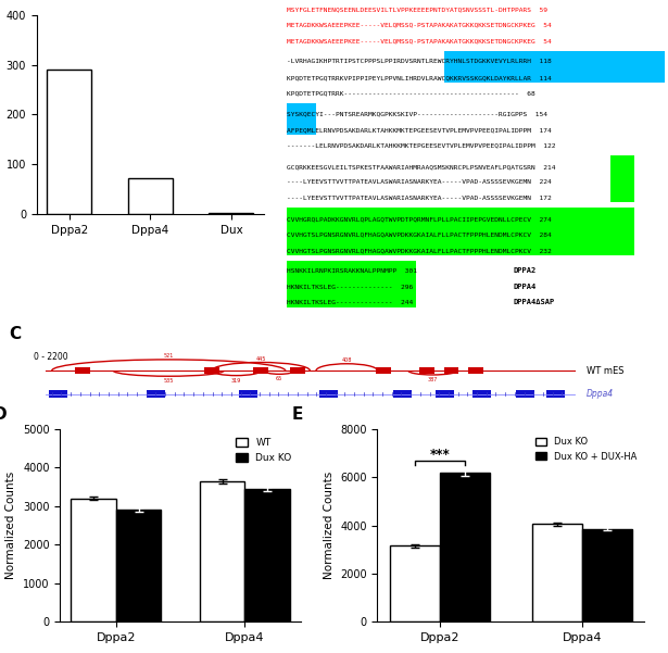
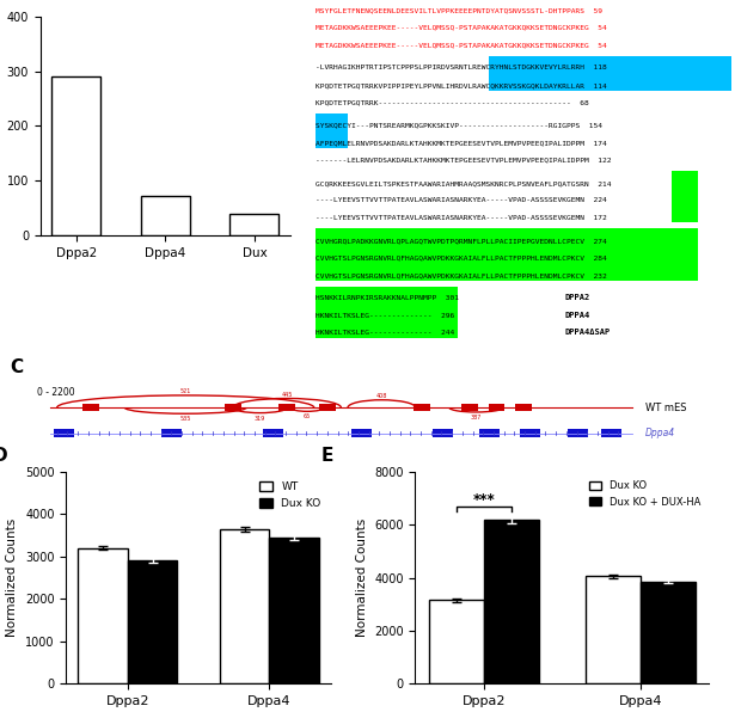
Dux: 3 -> 40
